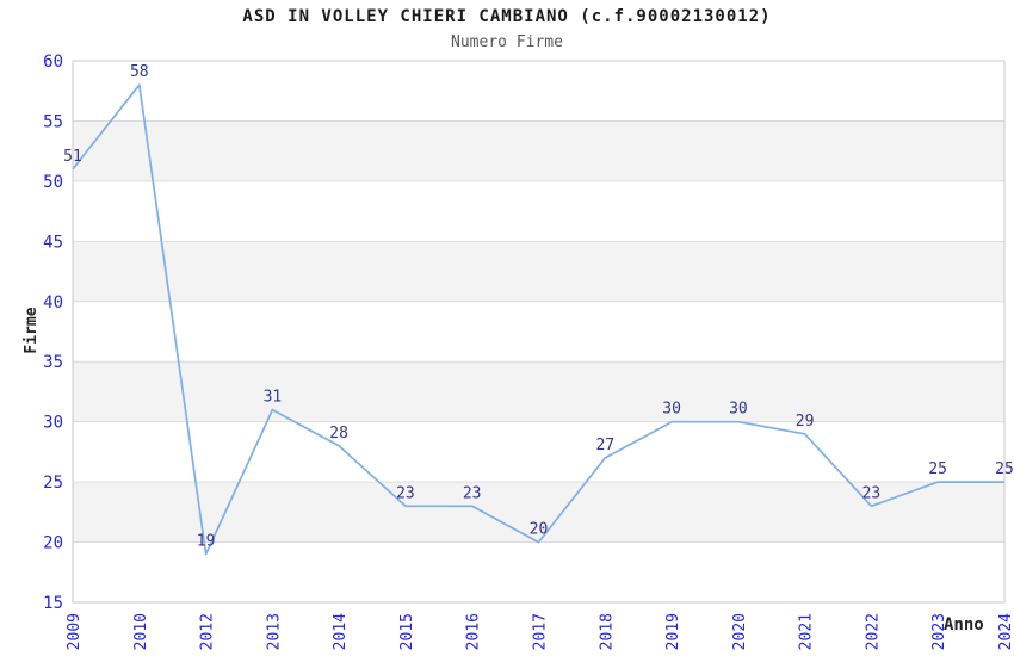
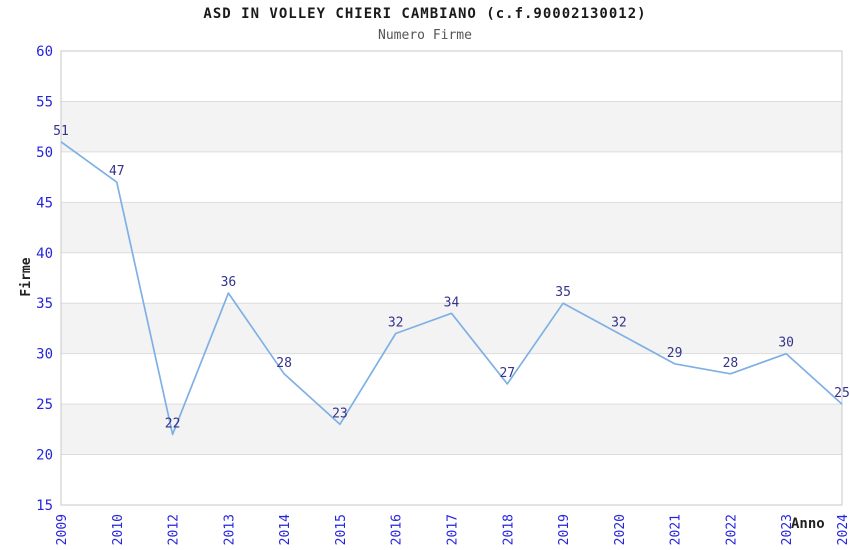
2010: 58 -> 47
2012: 19 -> 22
2013: 31 -> 36
2016: 23 -> 32
2017: 20 -> 34
2019: 30 -> 35
2020: 30 -> 32
2022: 23 -> 28
2023: 25 -> 30
